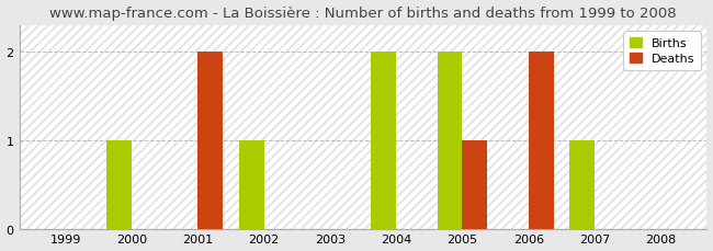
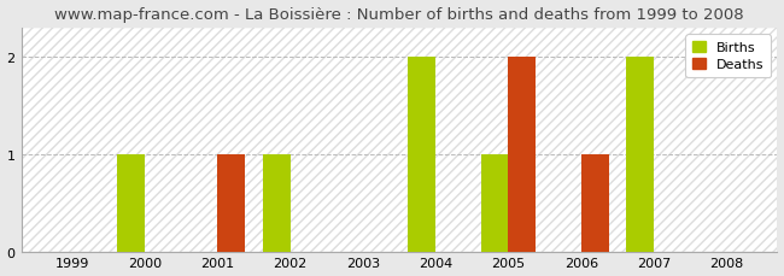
Deaths/2001: 2 -> 1
Births/2005: 2 -> 1
Deaths/2005: 1 -> 2
Deaths/2006: 2 -> 1
Births/2007: 1 -> 2
